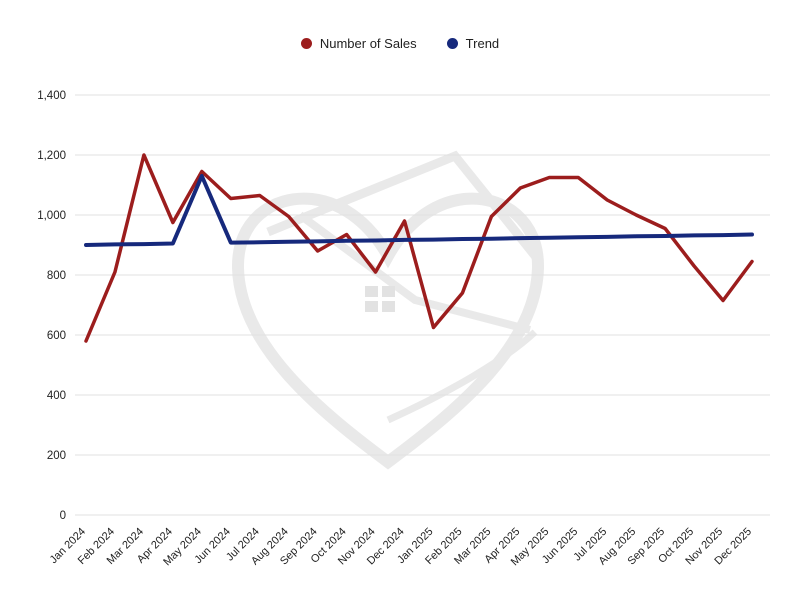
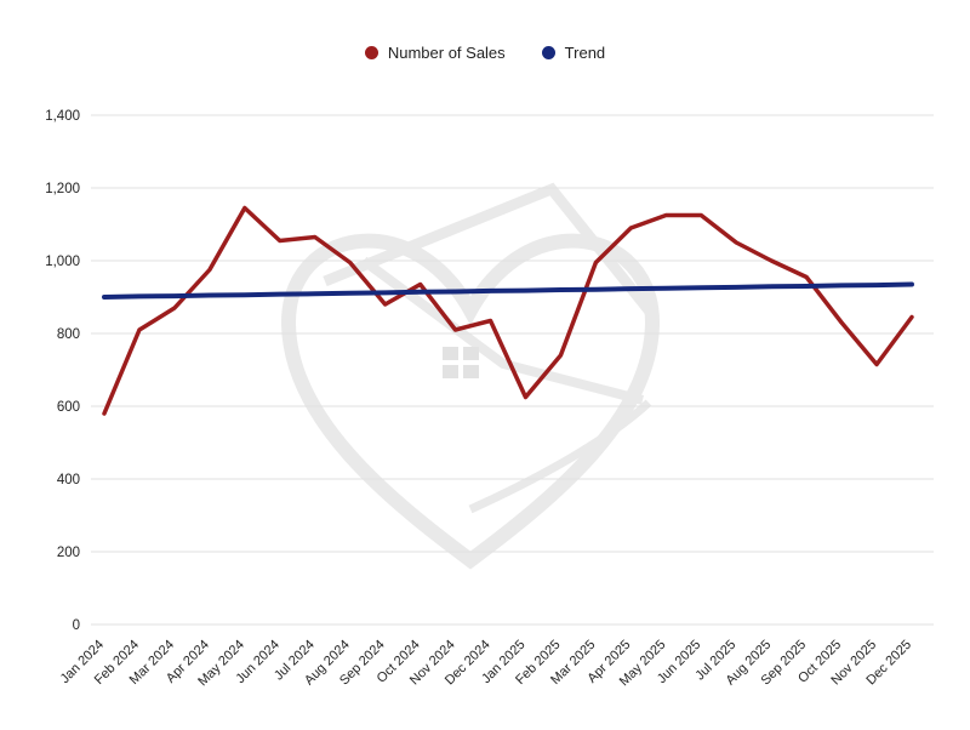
Number of Sales/Mar 2024: 1200 -> 870
Trend/May 2024: 1130 -> 910
Number of Sales/Dec 2024: 980 -> 840
